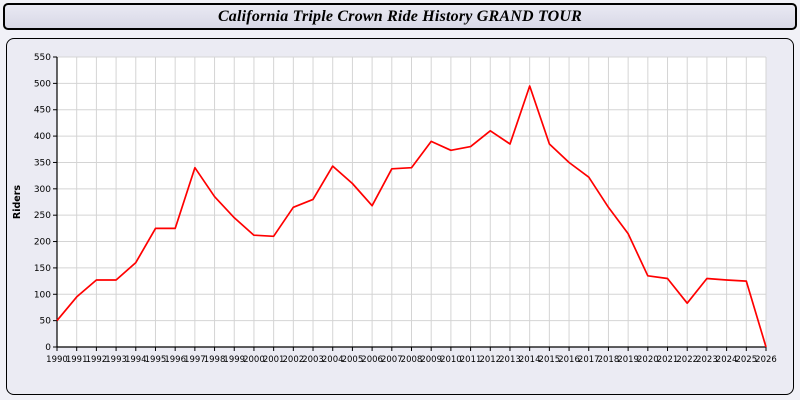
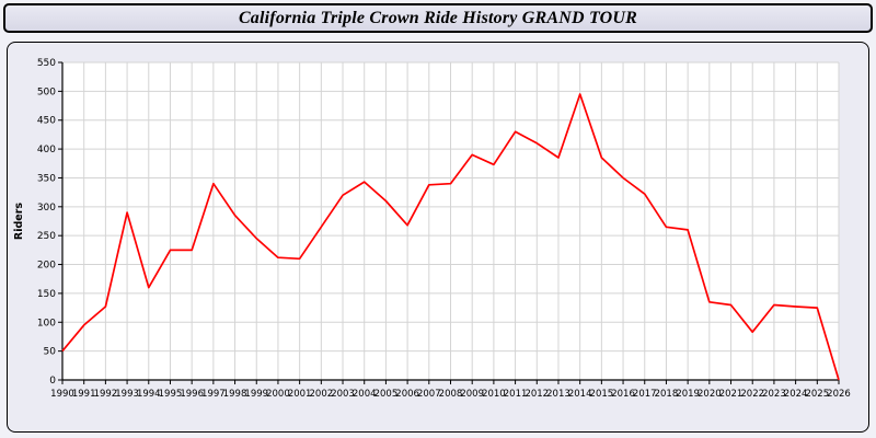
1993: 130 -> 290
2003: 280 -> 320
2011: 380 -> 430
2019: 220 -> 260
